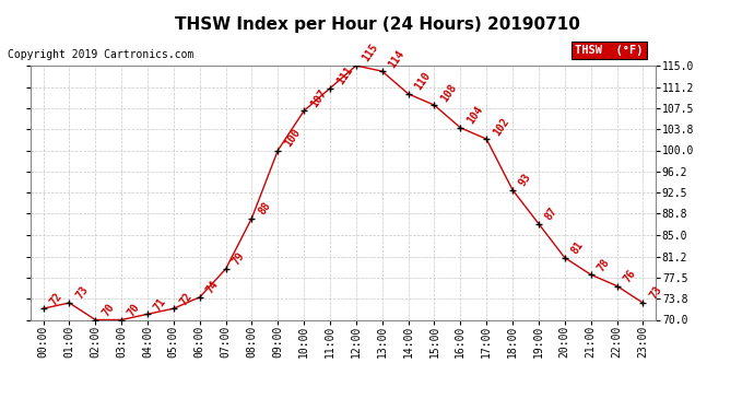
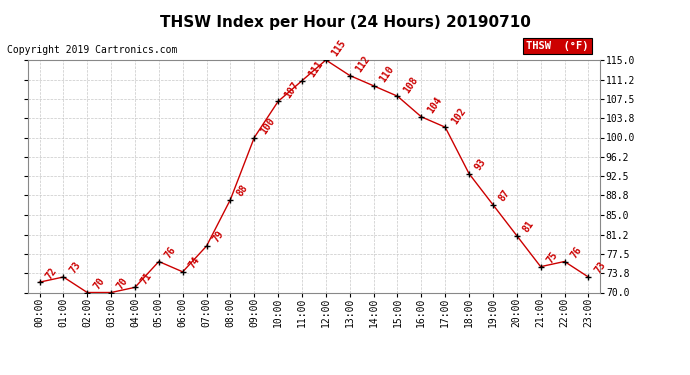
05:00: 72 -> 76
13:00: 114 -> 112
21:00: 78 -> 75
